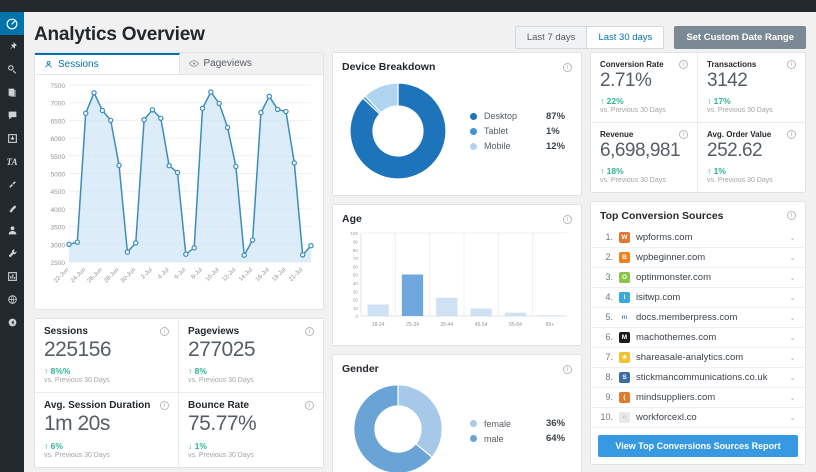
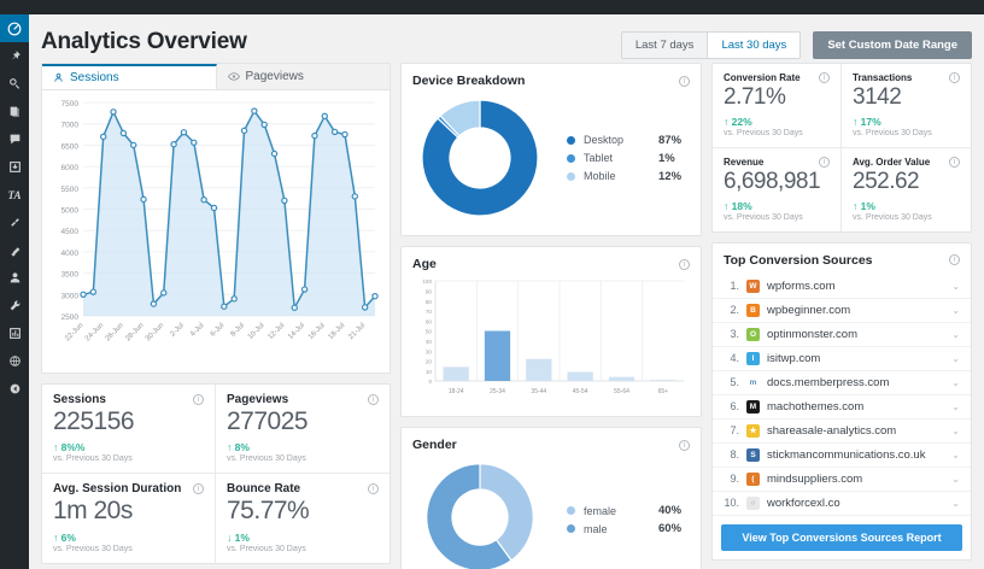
Gender/female: 36% -> 40%
Gender/male: 64% -> 60%
